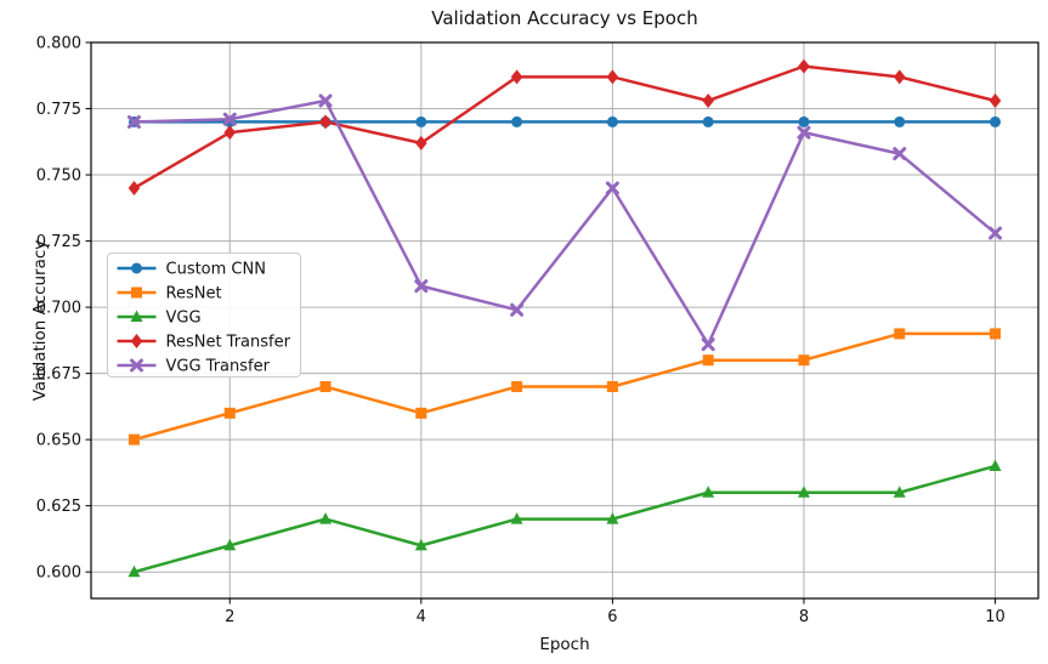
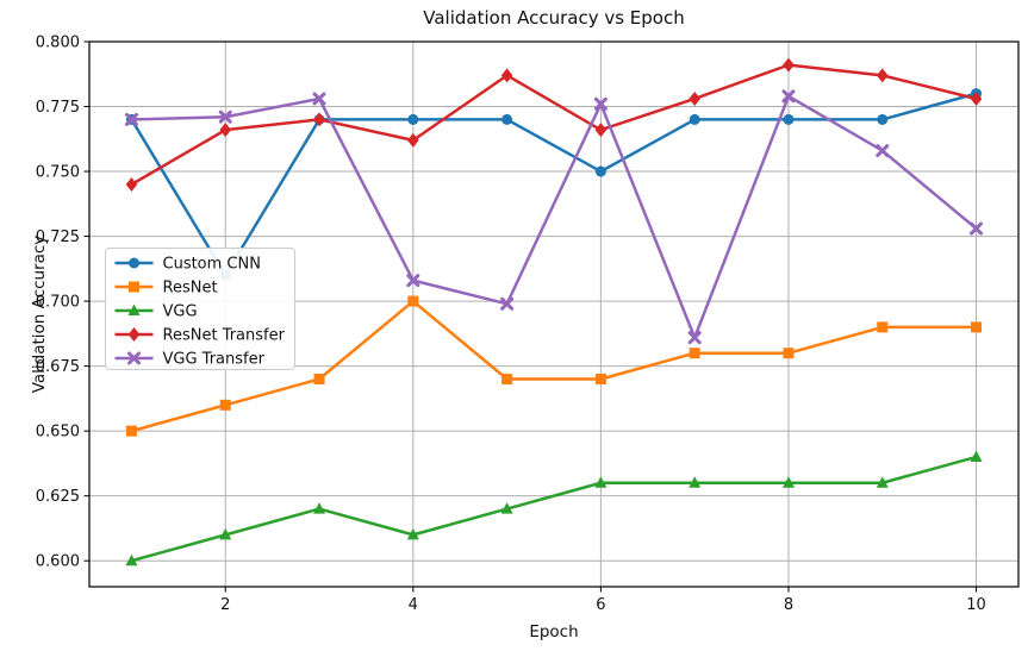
Custom CNN/2: 0.77 -> 0.71
ResNet/4: 0.66 -> 0.70
Custom CNN/6: 0.77 -> 0.75
VGG/6: 0.62 -> 0.63
ResNet Transfer/6: 0.787 -> 0.766
VGG Transfer/6: 0.745 -> 0.776
VGG Transfer/8: 0.766 -> 0.779
Custom CNN/10: 0.77 -> 0.78
